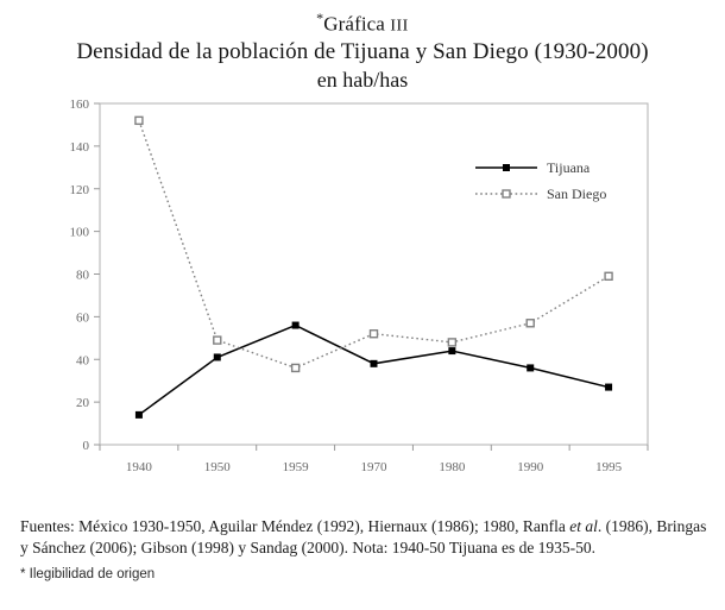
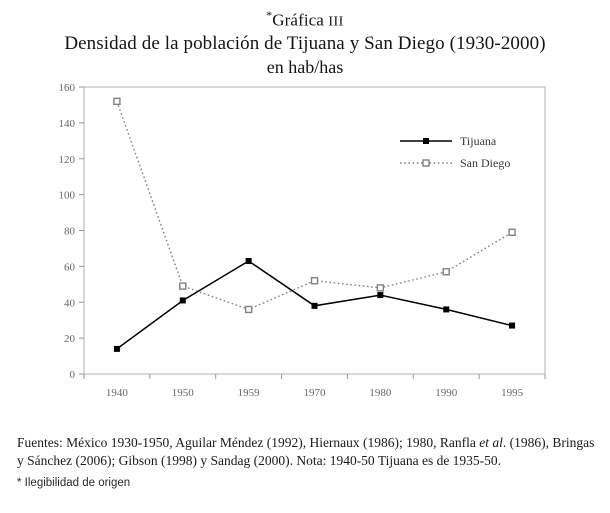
Tijuana/1959: 56 -> 63
